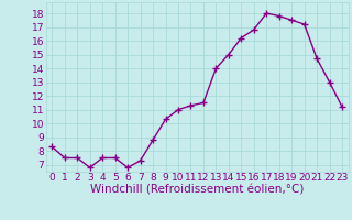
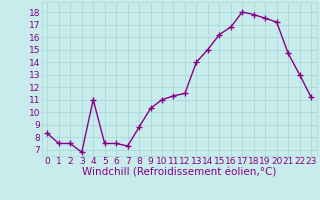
4: 7.5 -> 11.0
6: 6.8 -> 7.5
